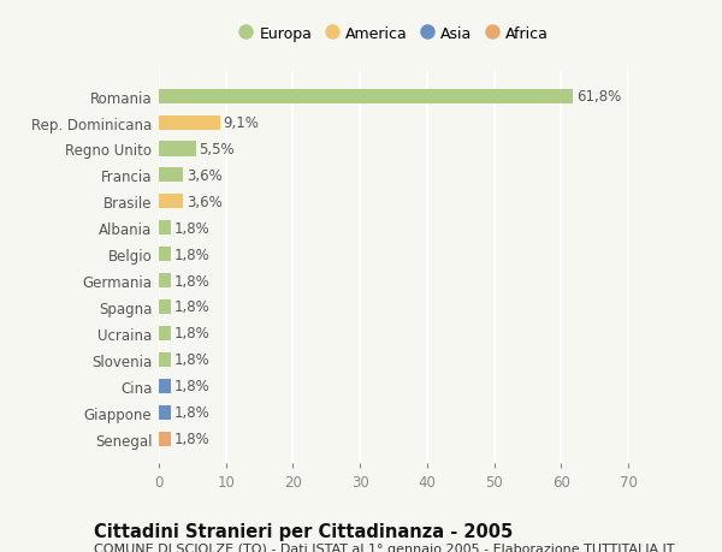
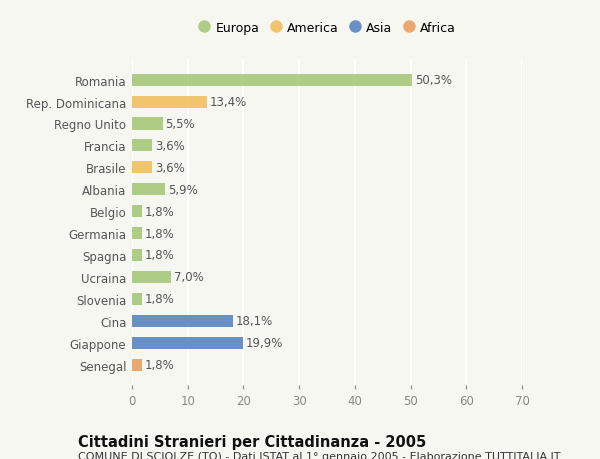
Romania: 61,8% -> 50,3%
Rep. Dominicana: 9,1% -> 13,4%
Albania: 1,8% -> 5,9%
Ucraina: 1,8% -> 7,0%
Cina: 1,8% -> 18,1%
Giappone: 1,8% -> 19,9%
